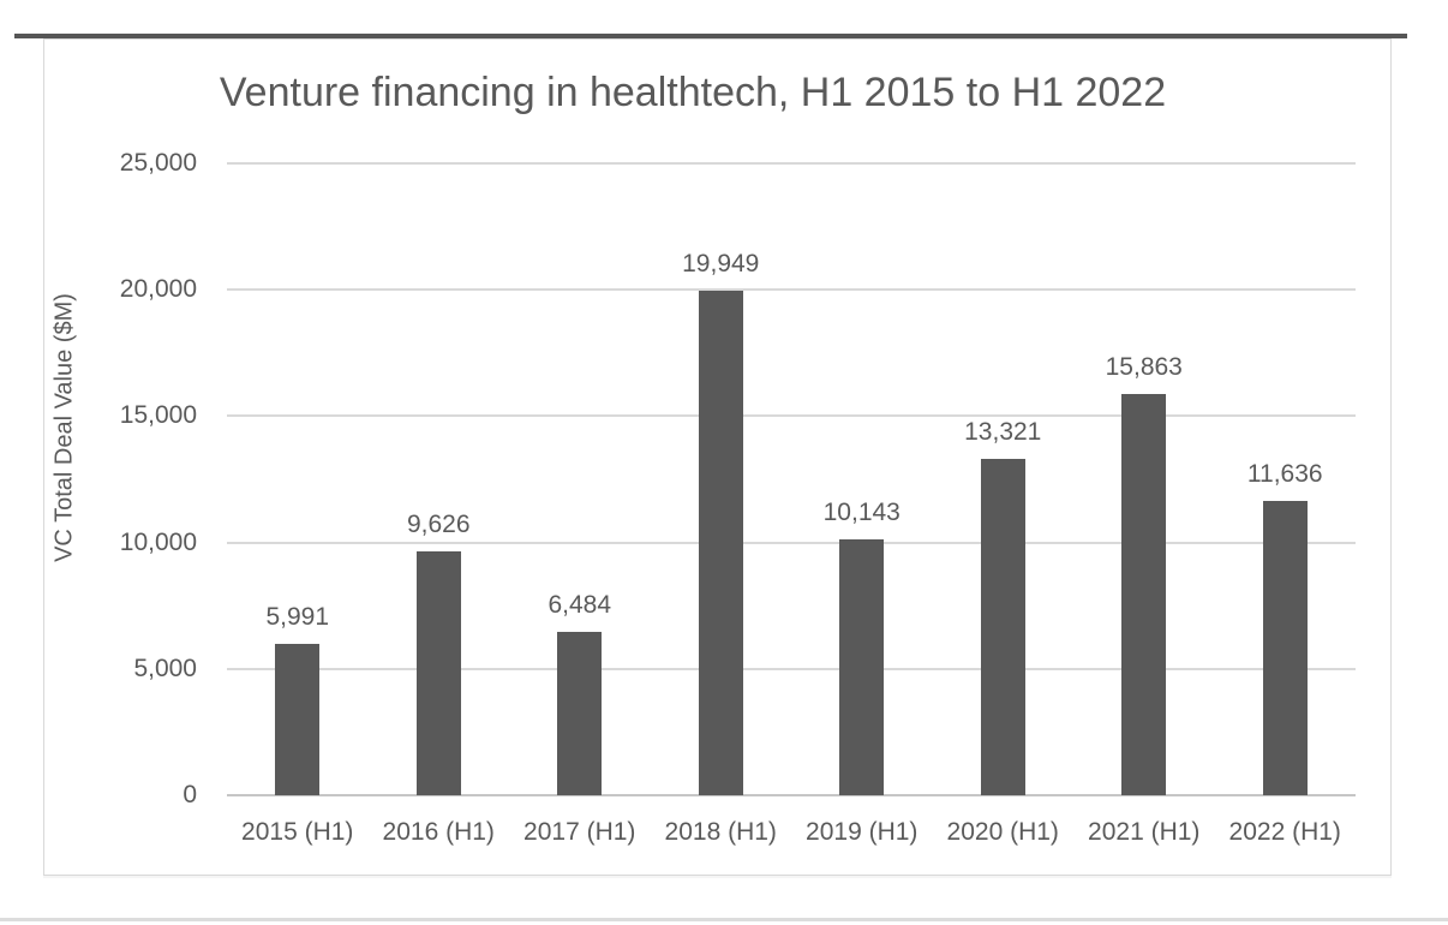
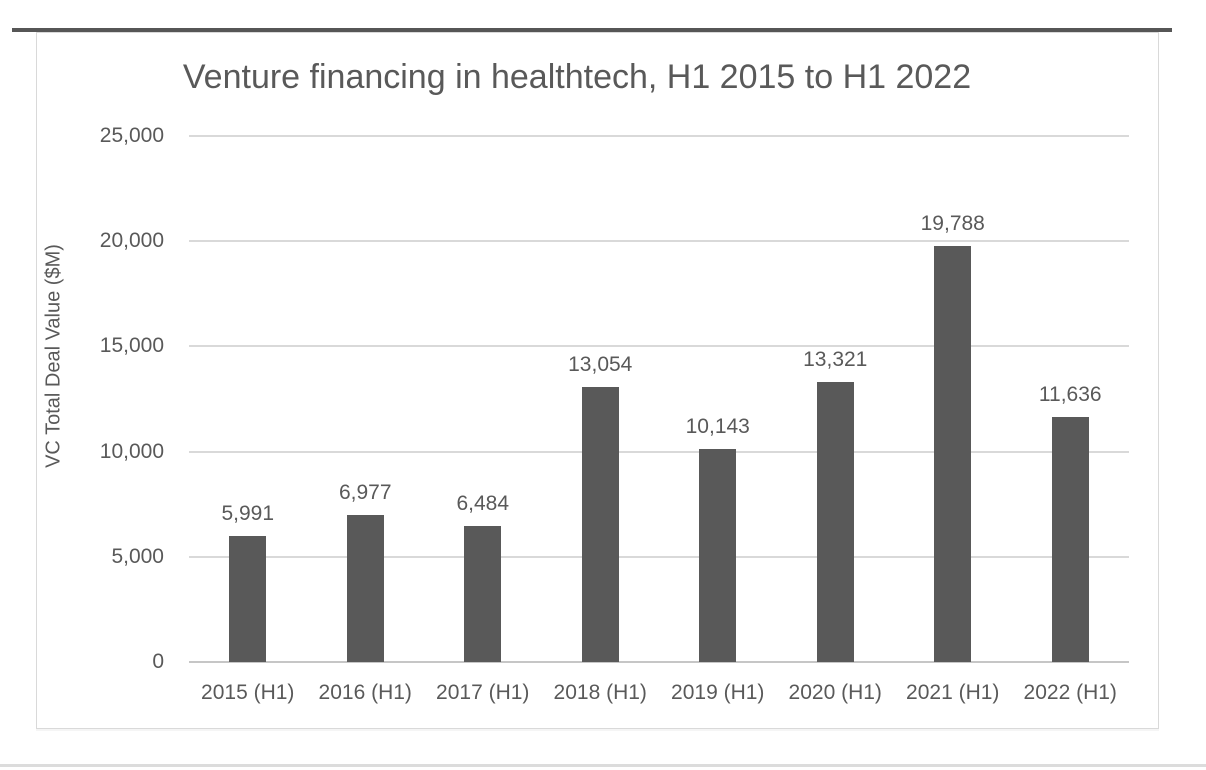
2016 (H1): 9,626 -> 6,977
2018 (H1): 19,949 -> 13,054
2021 (H1): 15,863 -> 19,788
